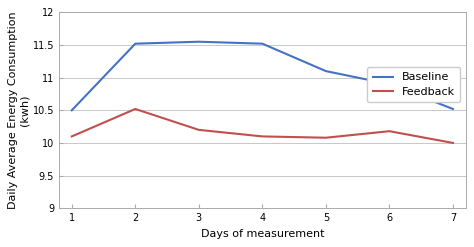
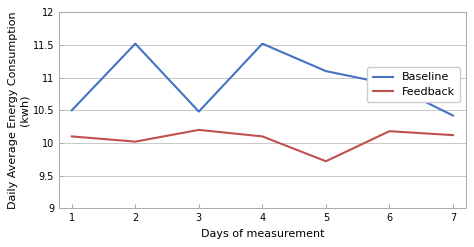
Feedback/2: 10.52 -> 10.02
Baseline/3: 11.55 -> 10.48
Feedback/5: 10.08 -> 9.72
Baseline/7: 10.52 -> 10.42
Feedback/7: 10.00 -> 10.12
